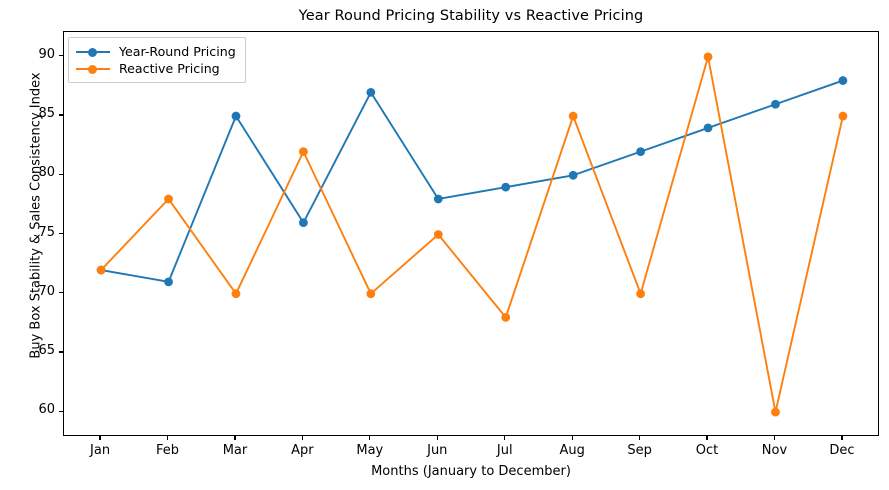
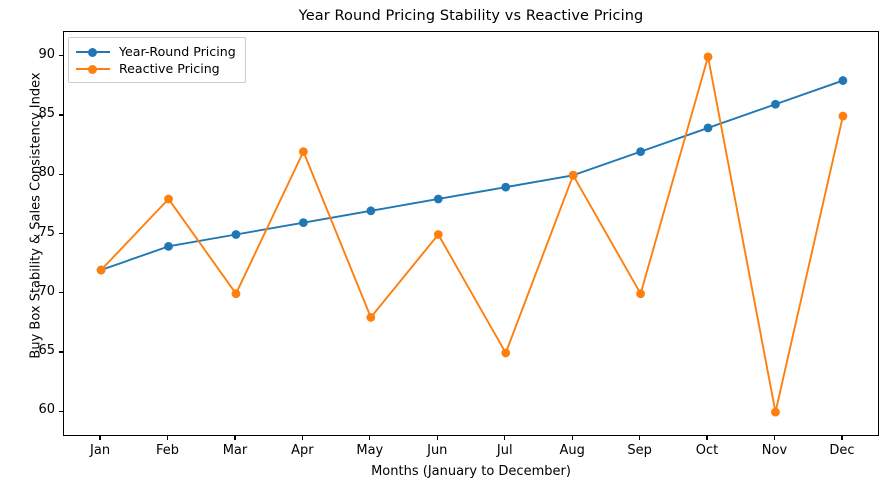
Year-Round Pricing/Feb: 71 -> 74
Year-Round Pricing/Mar: 85 -> 75
Year-Round Pricing/May: 87 -> 77
Reactive Pricing/May: 70 -> 68
Reactive Pricing/Jul: 68 -> 65
Reactive Pricing/Aug: 85 -> 80
